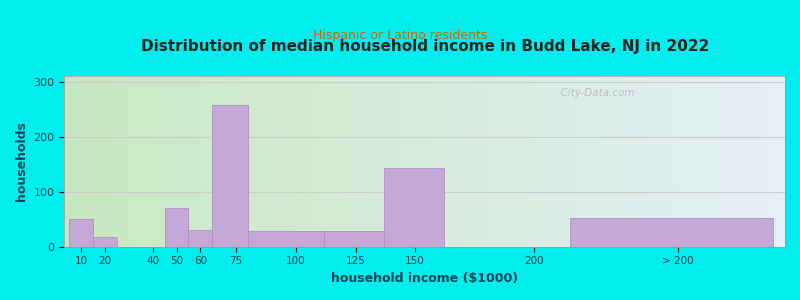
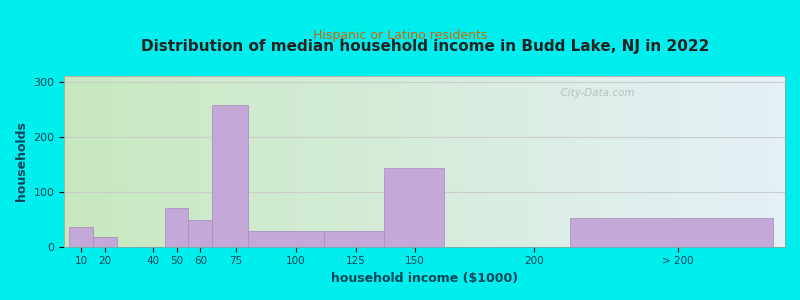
10: 50 -> 35
60: 30 -> 48
